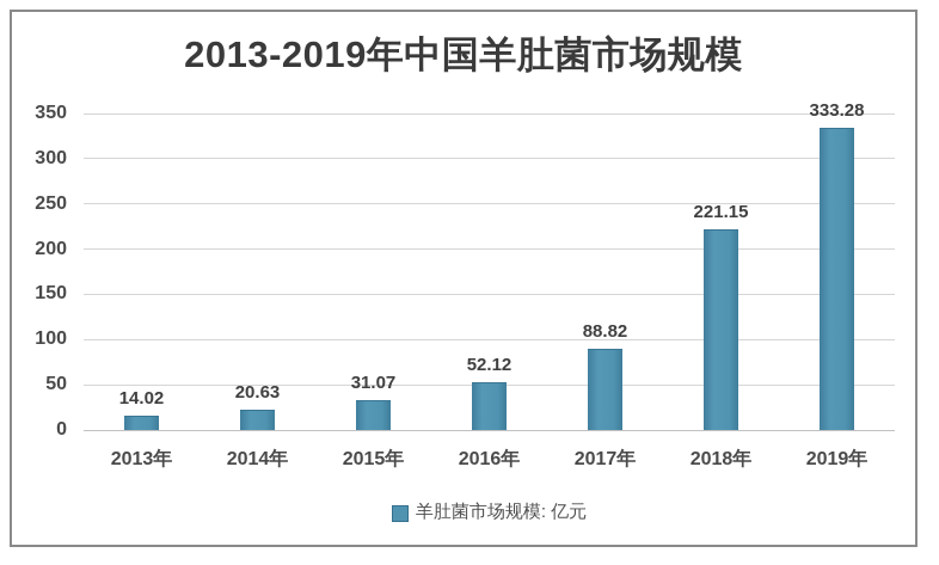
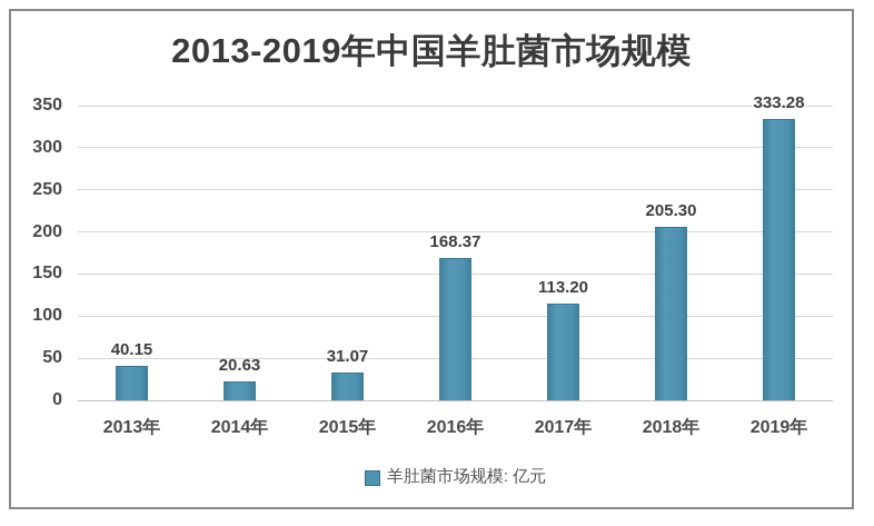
2013年: 14.02 -> 40.15
2016年: 52.12 -> 168.37
2017年: 88.82 -> 113.20
2018年: 221.15 -> 205.30
